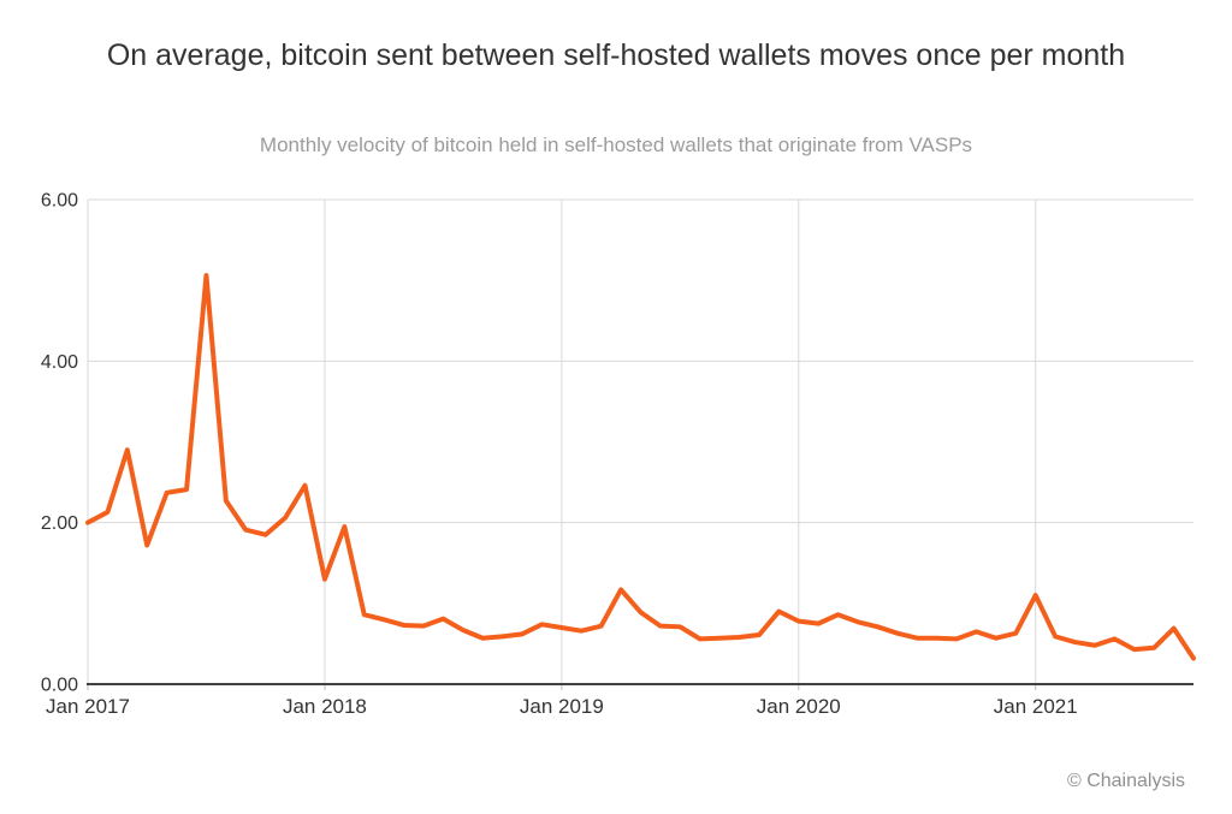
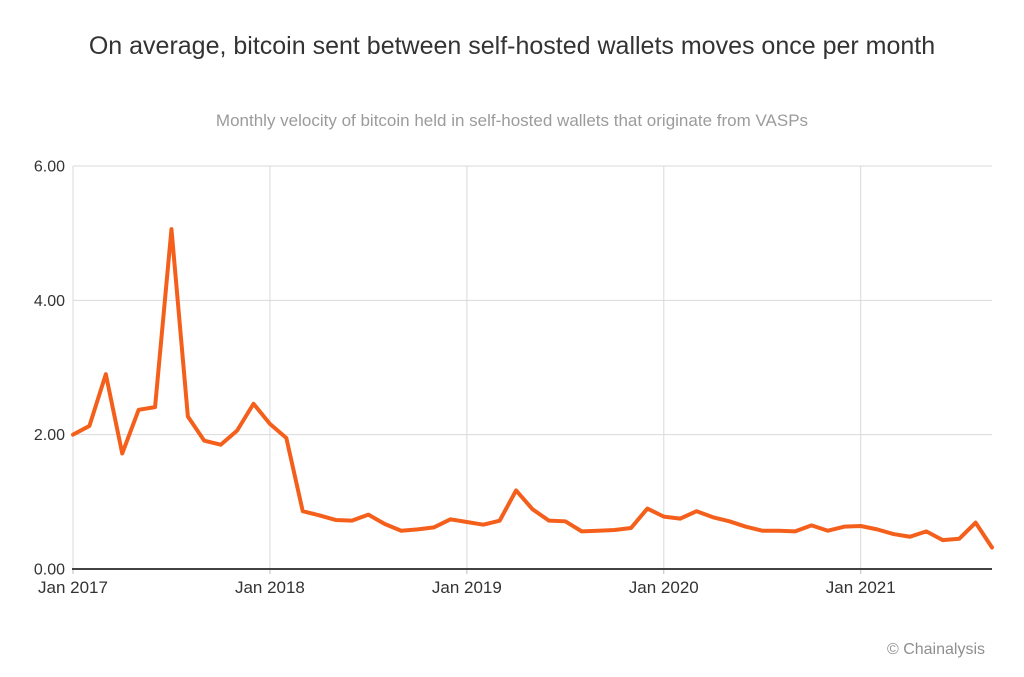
Jan 2018: 1.3 -> 2.2
Jan 2021: 1.1 -> 0.6
